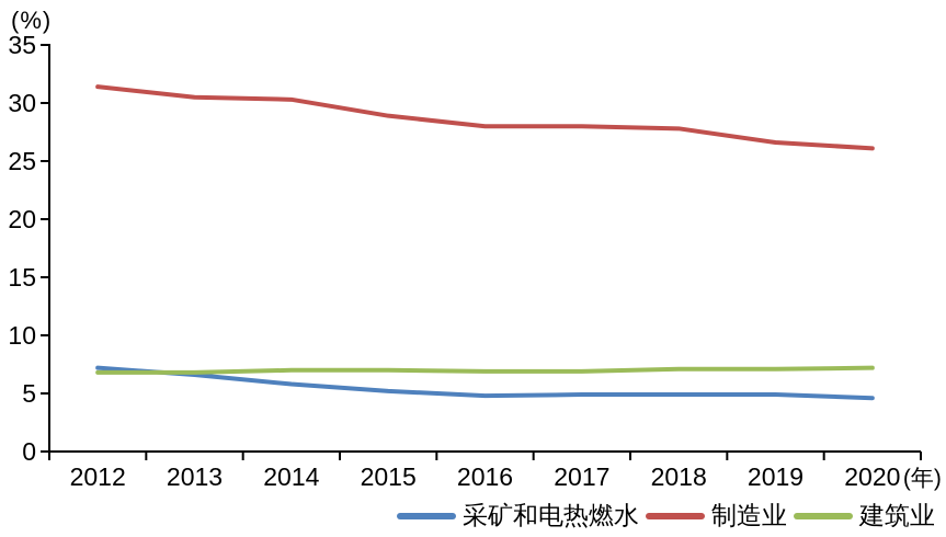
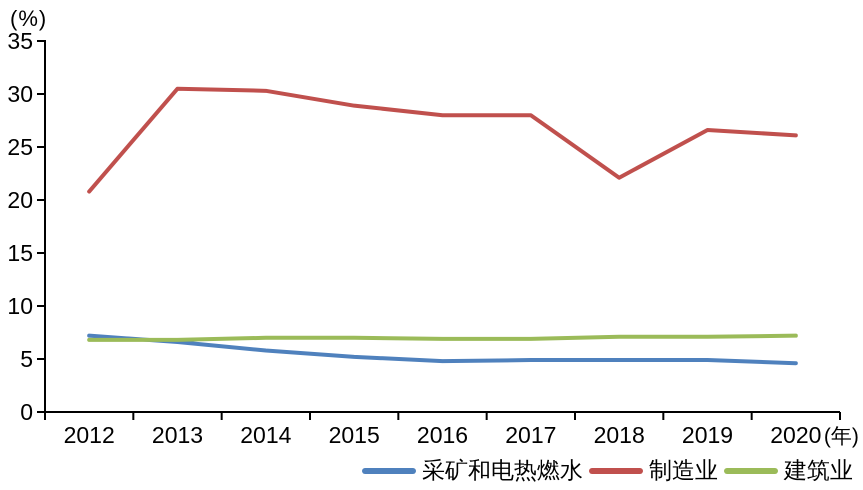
制造业/2012: 31.4 -> 20.8
制造业/2018: 27.8 -> 22.1
